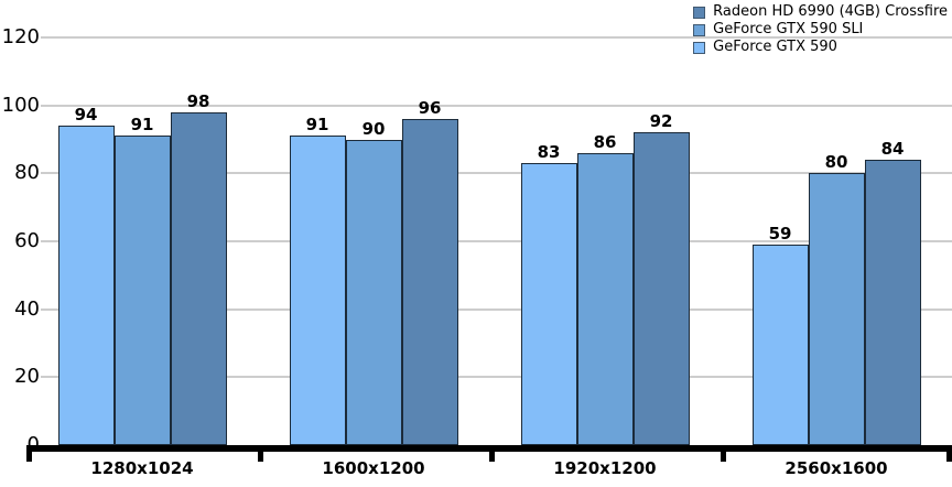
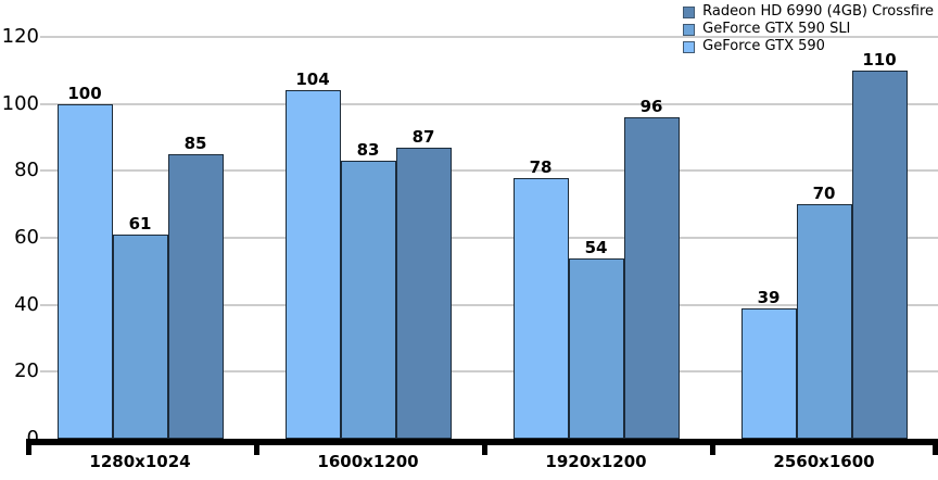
GeForce GTX 590/1280x1024: 94 -> 100
GeForce GTX 590 SLI/1280x1024: 91 -> 61
Radeon HD 6990 (4GB) Crossfire/1280x1024: 98 -> 85
GeForce GTX 590/1600x1200: 91 -> 104
GeForce GTX 590 SLI/1600x1200: 90 -> 83
Radeon HD 6990 (4GB) Crossfire/1600x1200: 96 -> 87
GeForce GTX 590/1920x1200: 83 -> 78
GeForce GTX 590 SLI/1920x1200: 86 -> 54
Radeon HD 6990 (4GB) Crossfire/1920x1200: 92 -> 96
GeForce GTX 590/2560x1600: 59 -> 39
GeForce GTX 590 SLI/2560x1600: 80 -> 70
Radeon HD 6990 (4GB) Crossfire/2560x1600: 84 -> 110
